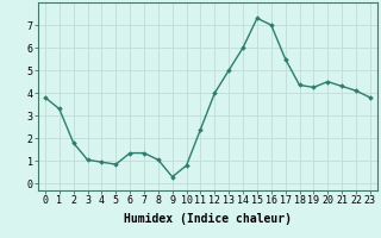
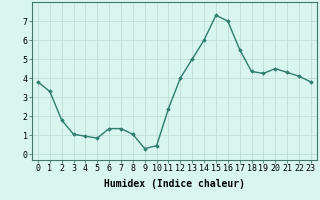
10: 0.8 -> 0.5
